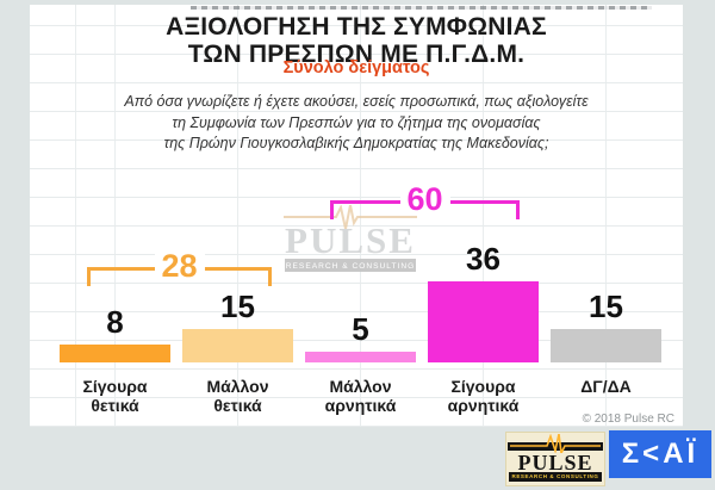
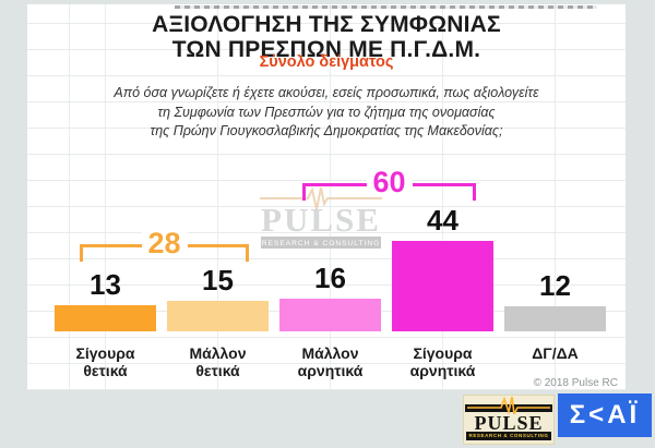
Σίγουρα θετικά: 8 -> 13
Μάλλον αρνητικά: 5 -> 16
Σίγουρα αρνητικά: 36 -> 44
ΔΓ/ΔΑ: 15 -> 12
